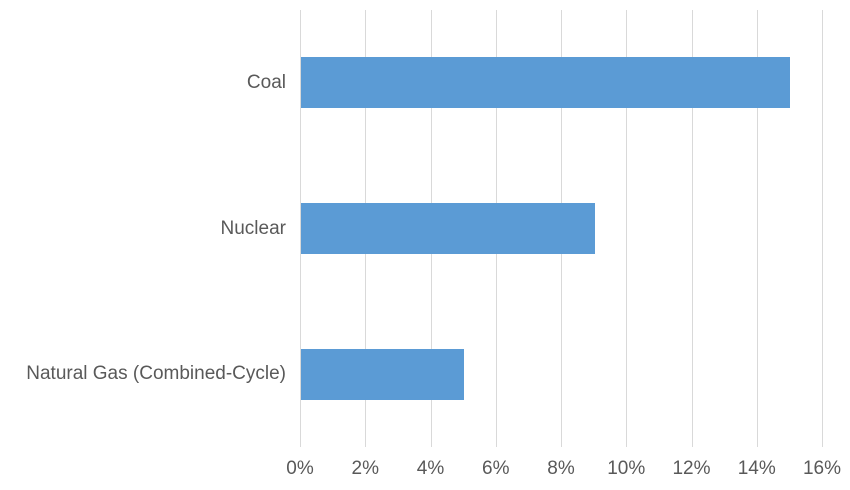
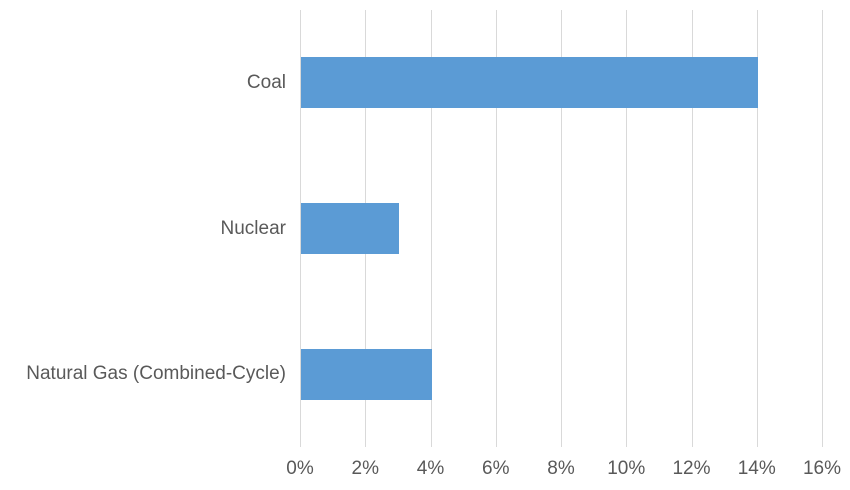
Coal: 15% -> 14%
Nuclear: 9% -> 3%
Natural Gas (Combined-Cycle): 5% -> 4%
